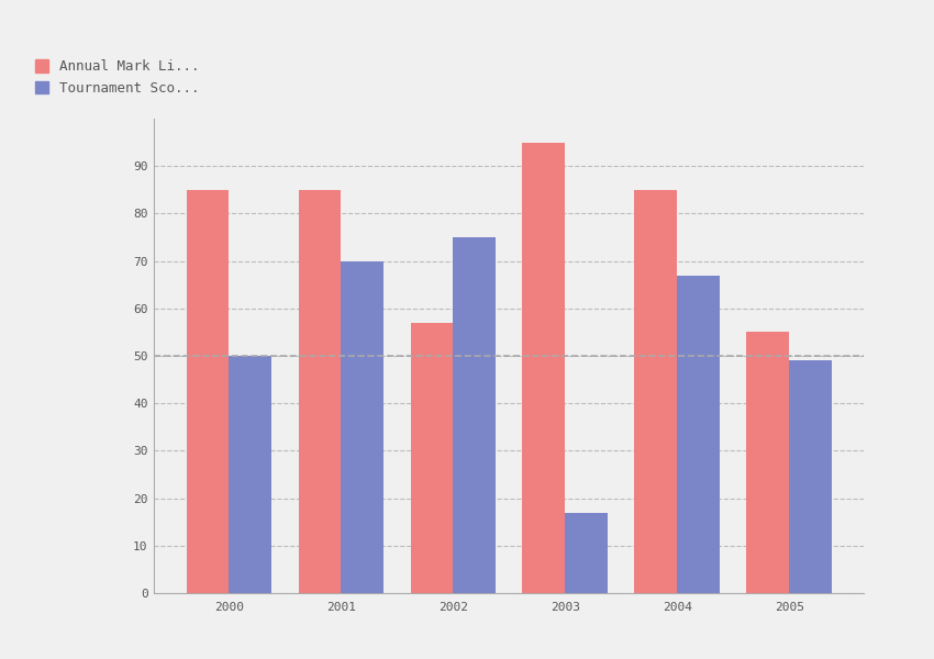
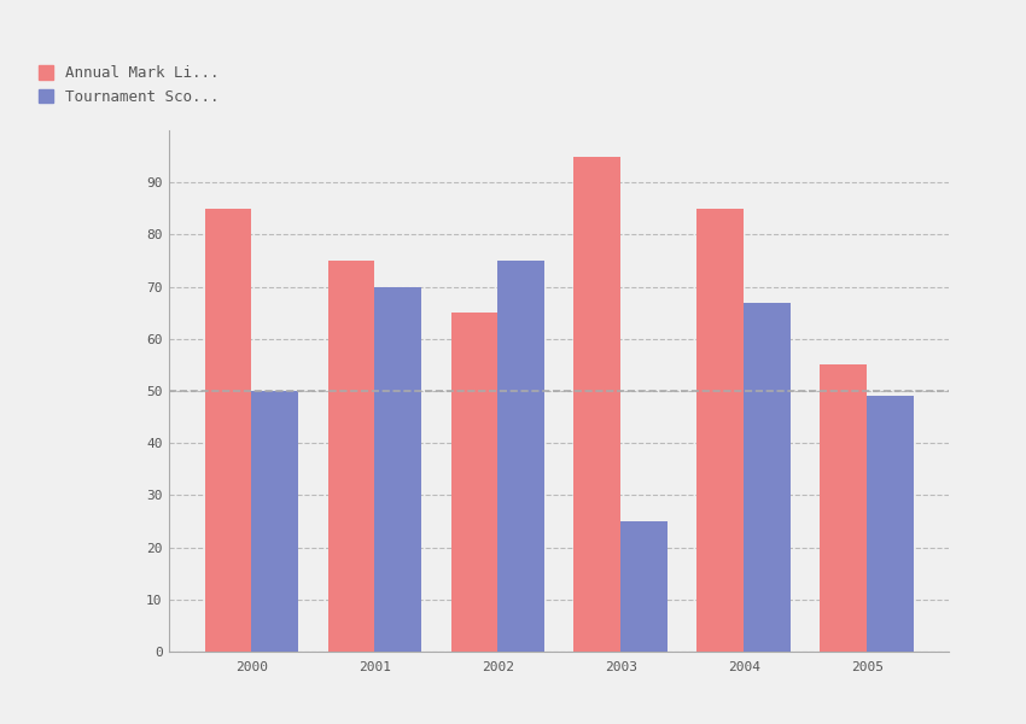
Annual Mark Li.../2001: 85 -> 75
Annual Mark Li.../2002: 57 -> 65
Tournament Sco.../2003: 17 -> 25
